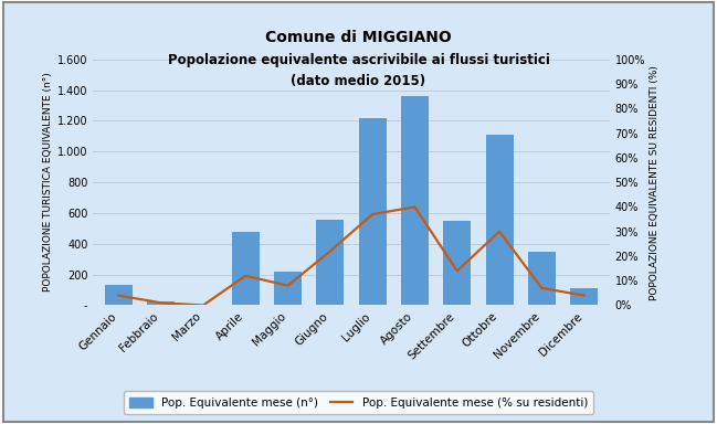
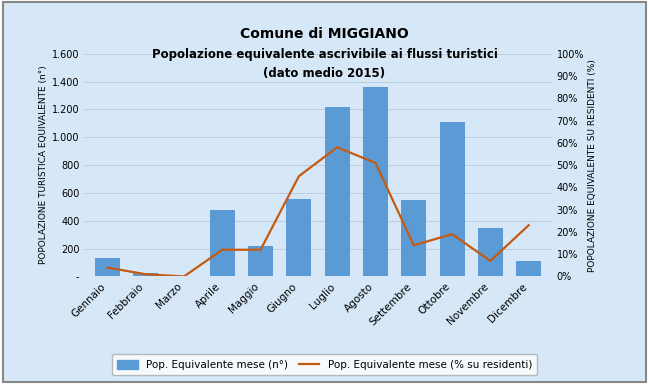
Pop. Equivalente mese (% su residenti)/Maggio: 8% -> 12%
Pop. Equivalente mese (% su residenti)/Giugno: 22% -> 45%
Pop. Equivalente mese (% su residenti)/Luglio: 37% -> 58%
Pop. Equivalente mese (% su residenti)/Agosto: 40% -> 51%
Pop. Equivalente mese (% su residenti)/Ottobre: 30% -> 19%
Pop. Equivalente mese (% su residenti)/Dicembre: 4% -> 23%
